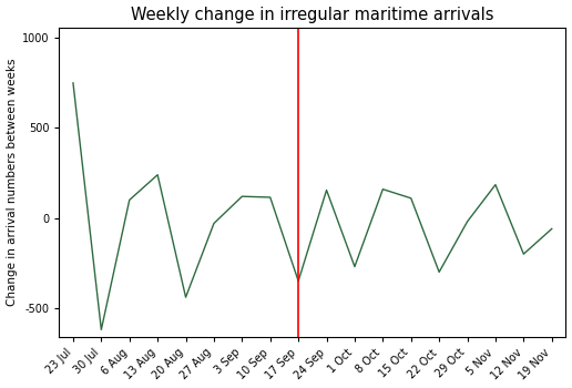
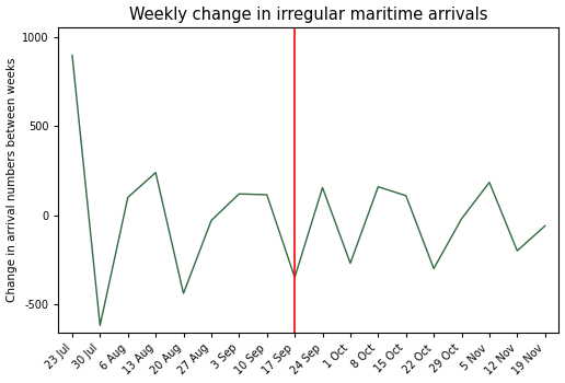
23 Jul: 750 -> 900
